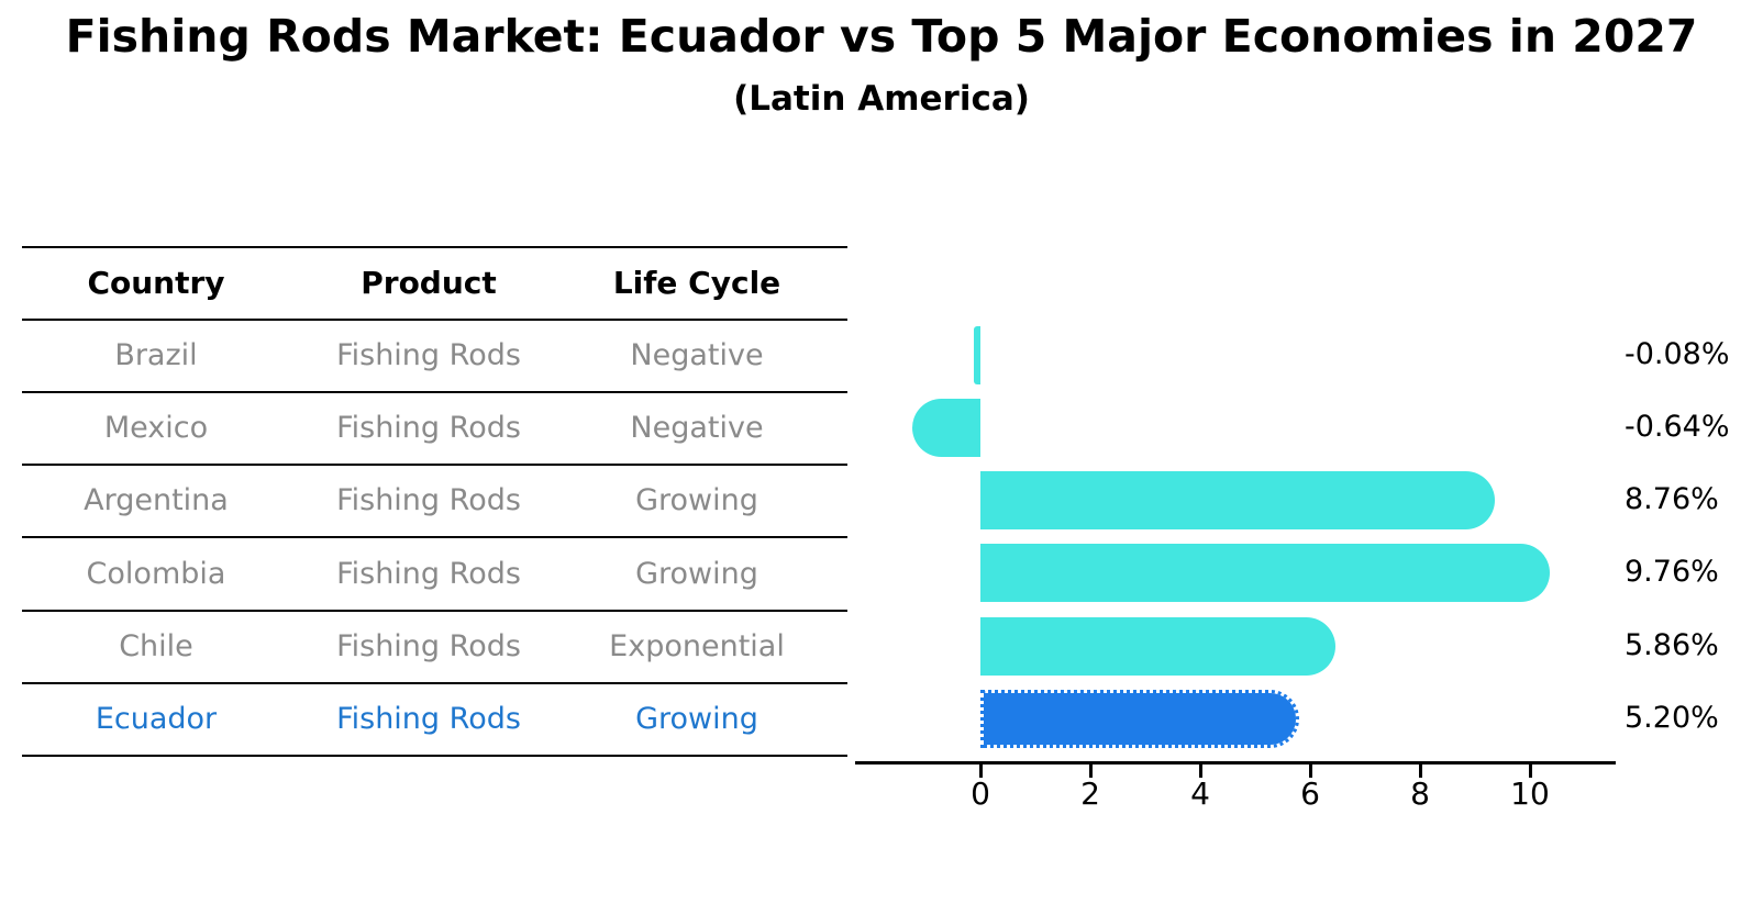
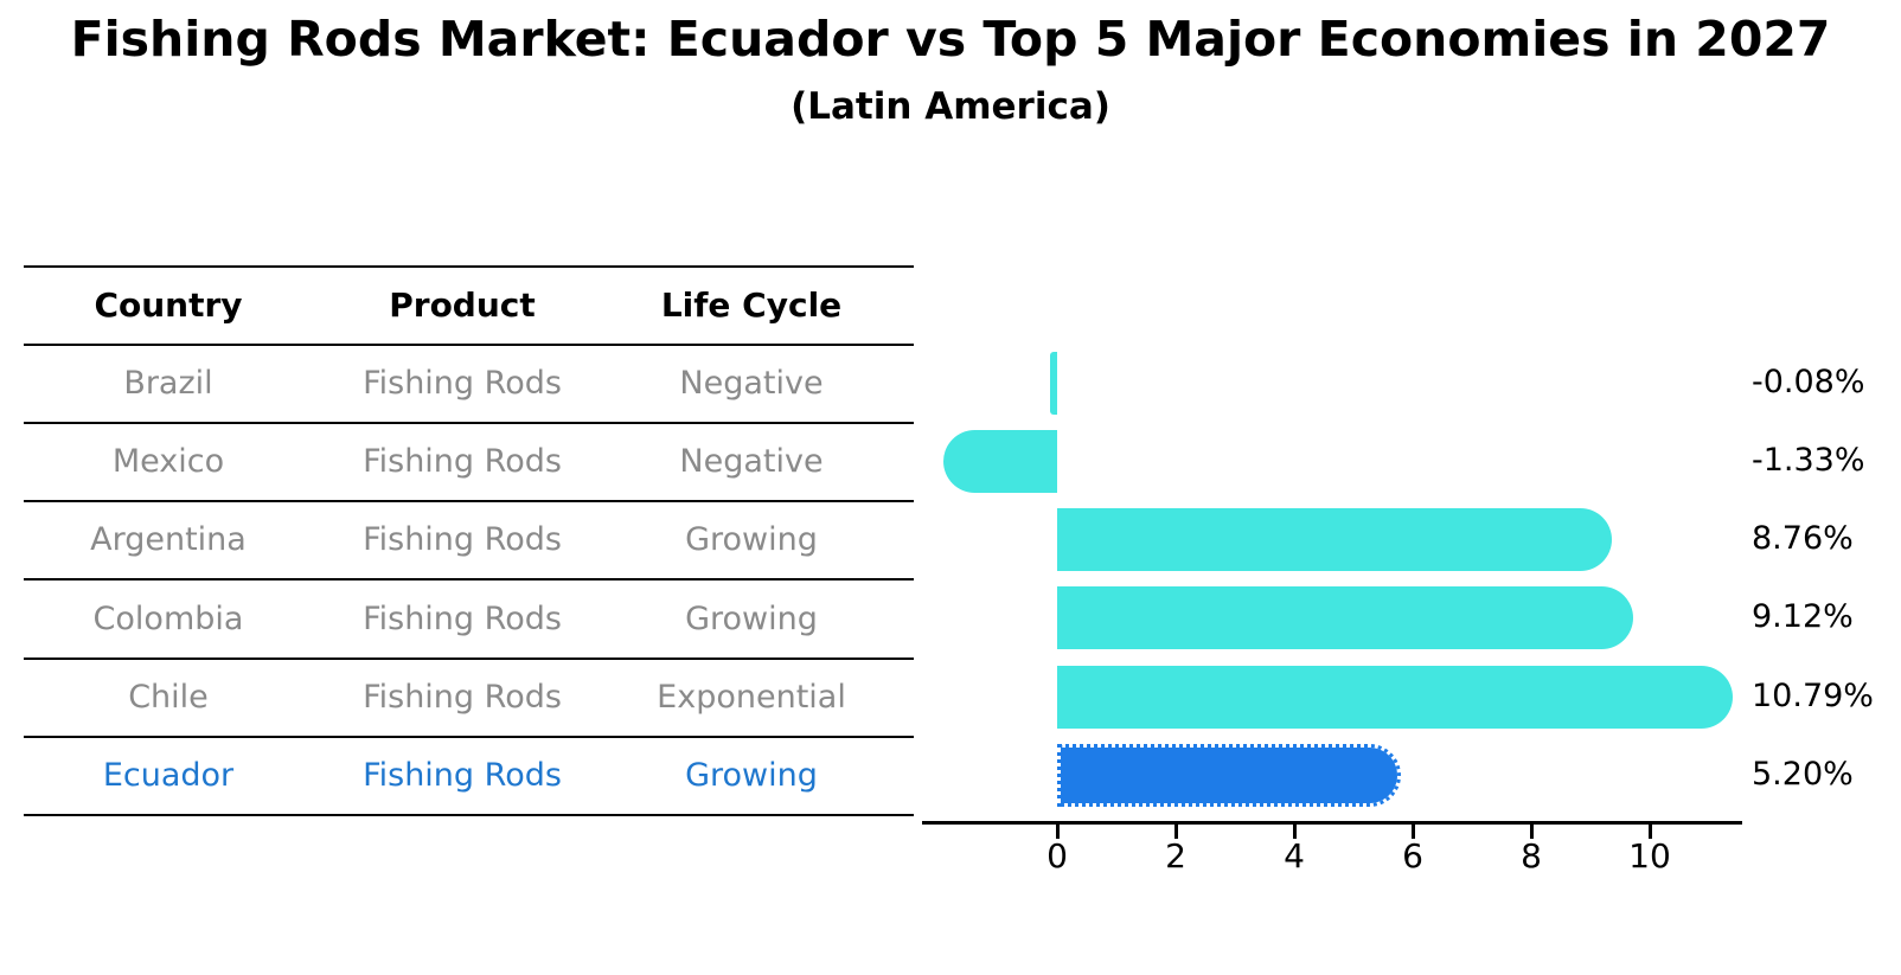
Mexico: -0.64% -> -1.33%
Colombia: 9.76% -> 9.12%
Chile: 5.86% -> 10.79%
